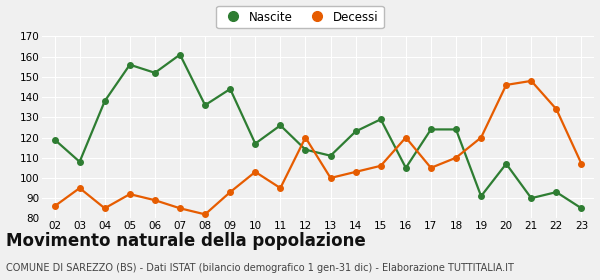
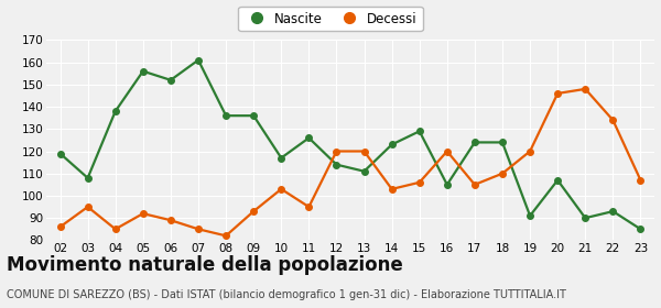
Nascite/09: 144 -> 136
Decessi/13: 100 -> 120
